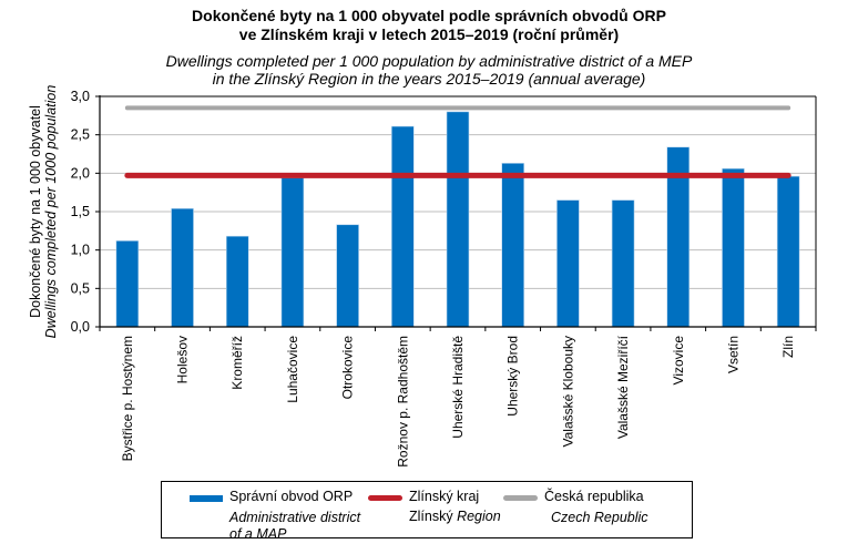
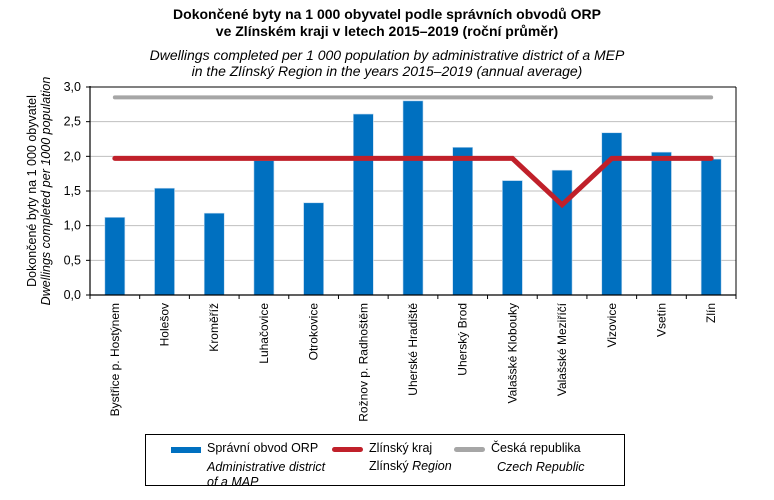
Správní obvod ORP/Valašské Meziříčí: 1,6 -> 1,8
Zlínský kraj/Valašské Meziříčí: 2,0 -> 1,3
